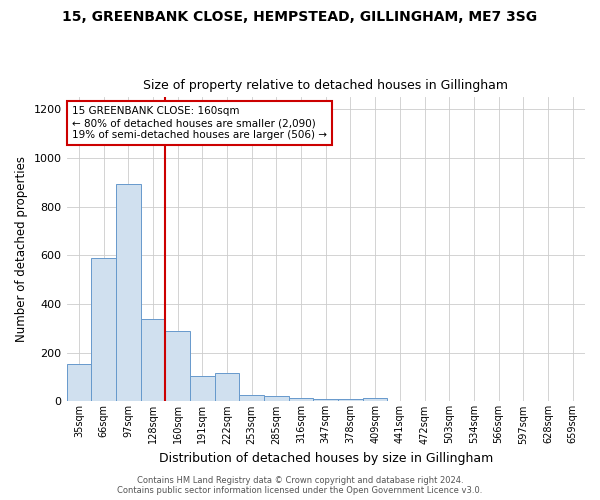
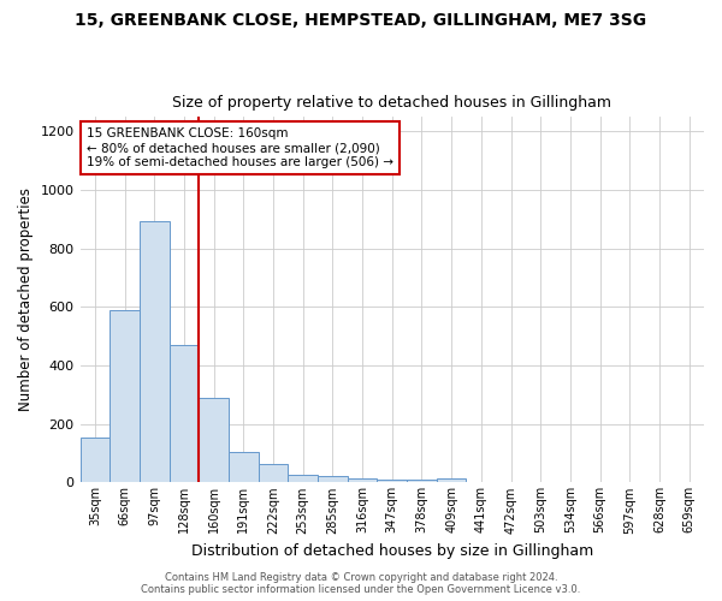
128sqm: 340 -> 470
222sqm: 115 -> 65
